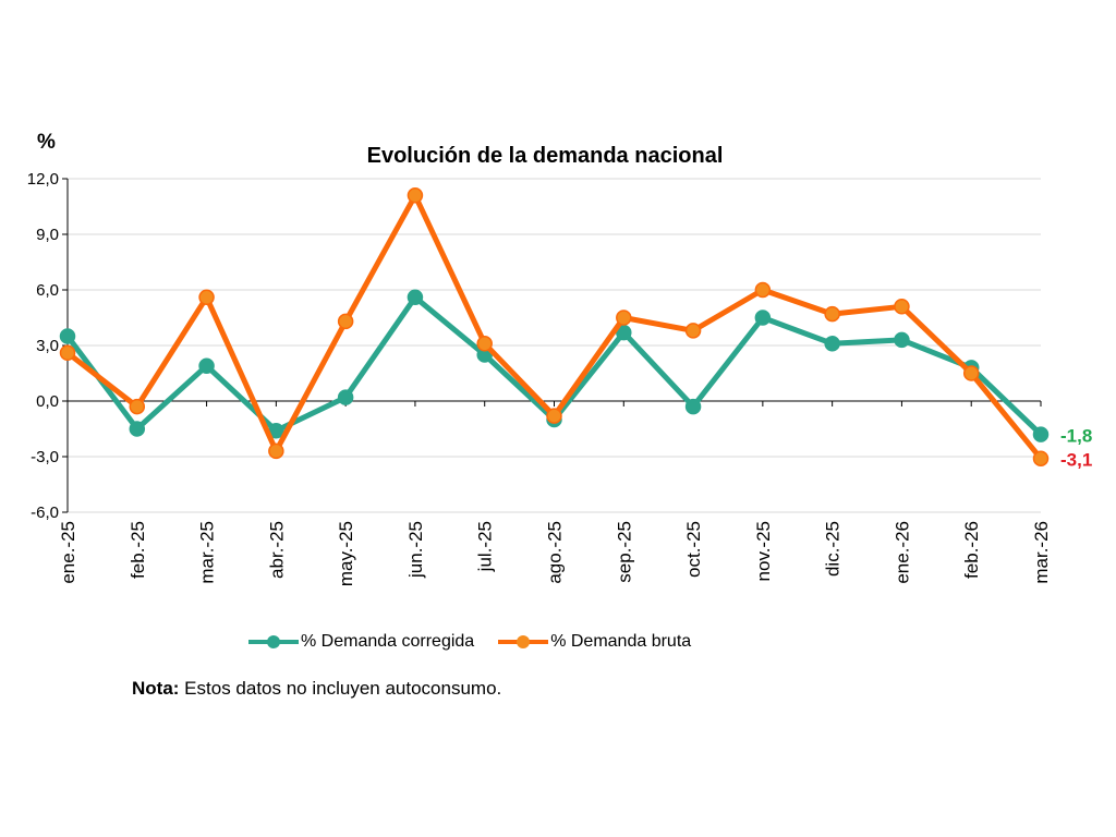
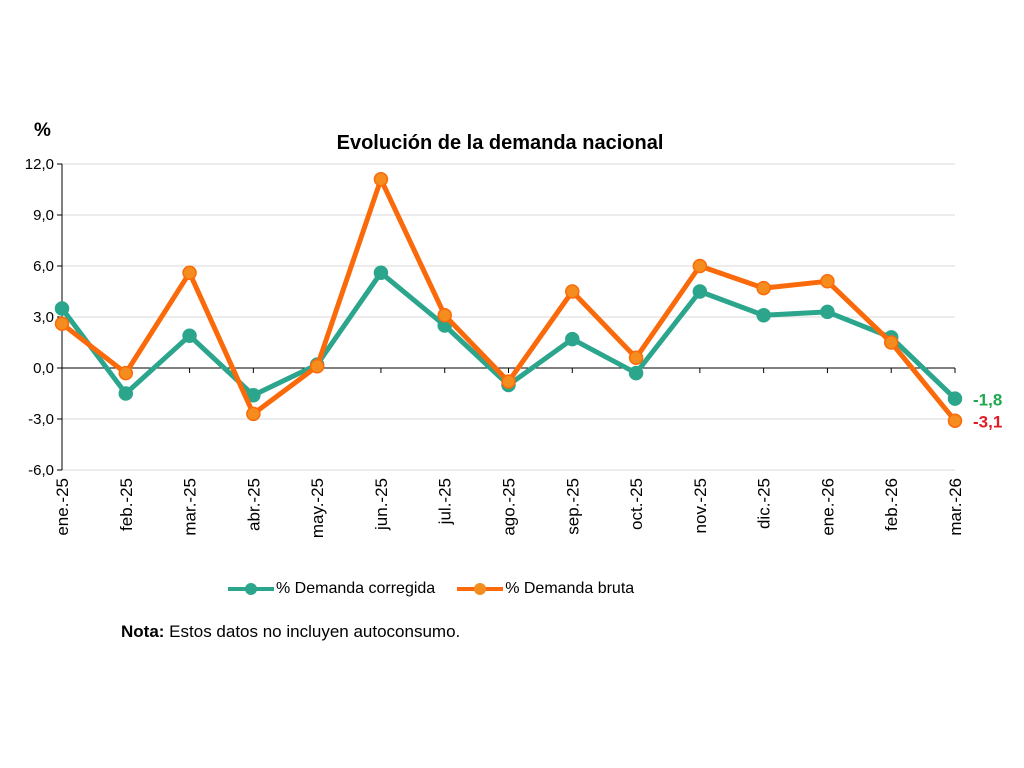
% Demanda bruta/may.-25: 4,3 -> 0,1
% Demanda corregida/sep.-25: 3,7 -> 1,7
% Demanda bruta/oct.-25: 3,8 -> 0,6
